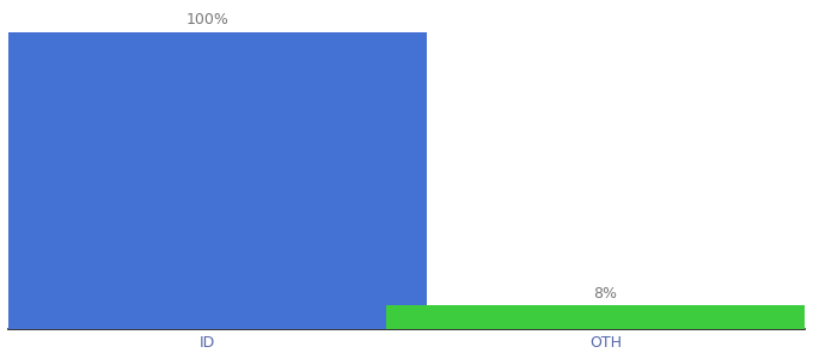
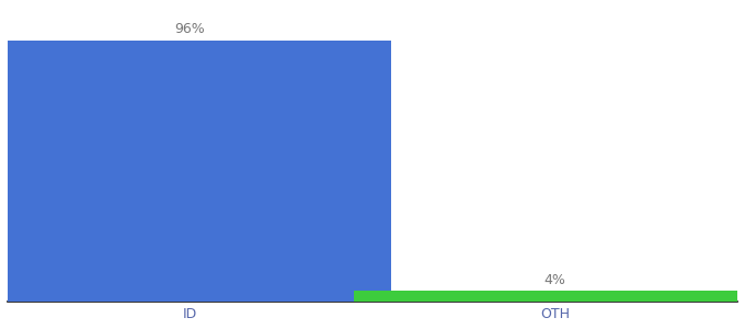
ID: 100% -> 96%
OTH: 8% -> 4%
